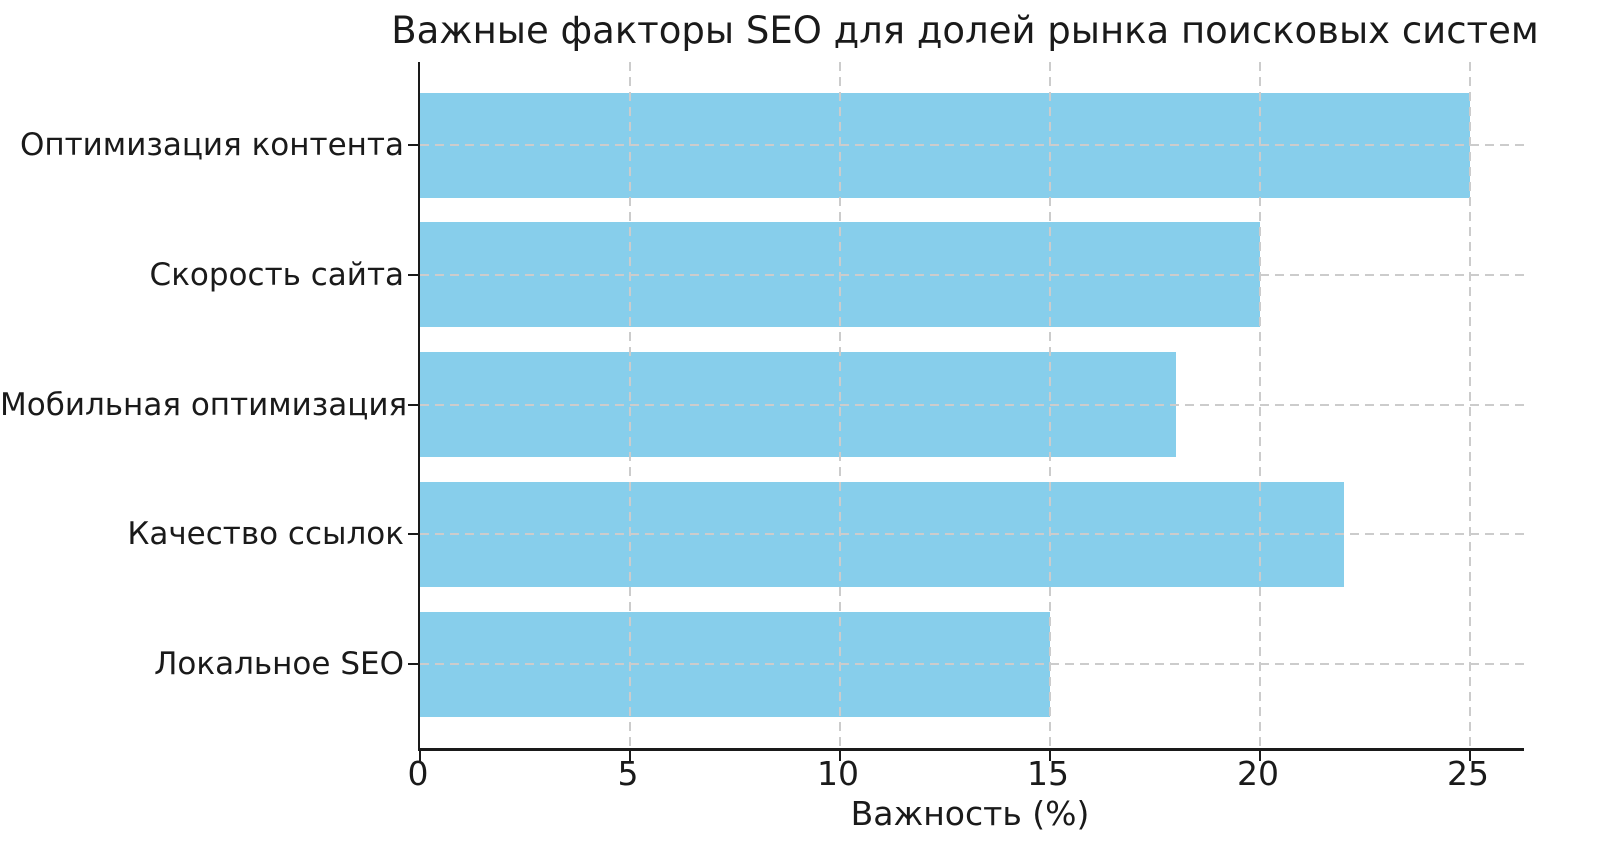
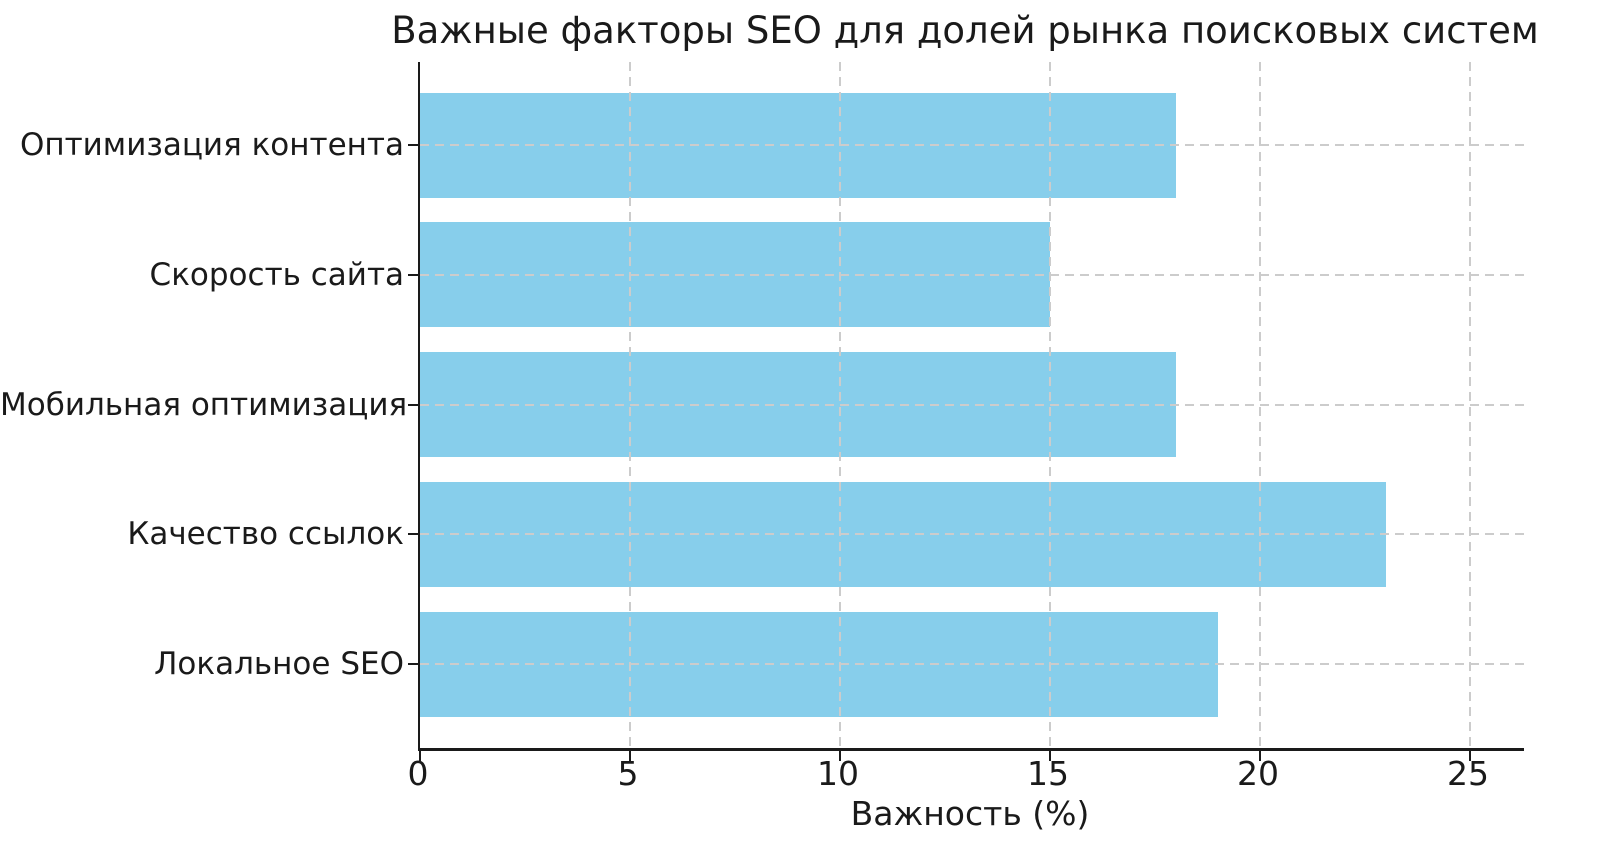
Оптимизация контента: 25 -> 18
Скорость сайта: 20 -> 15
Качество ссылок: 22 -> 23
Локальное SEO: 15 -> 19
